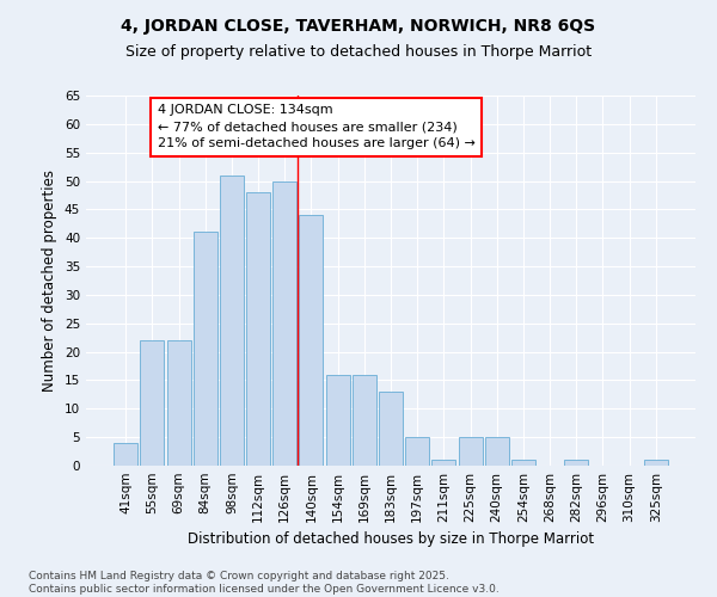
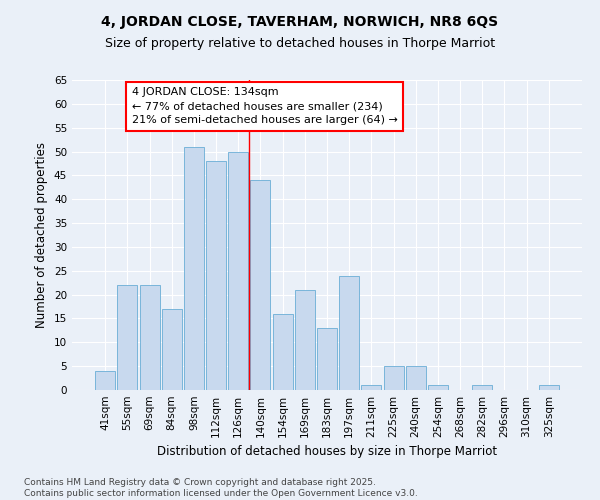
84sqm: 41 -> 17
169sqm: 16 -> 21
197sqm: 5 -> 24
